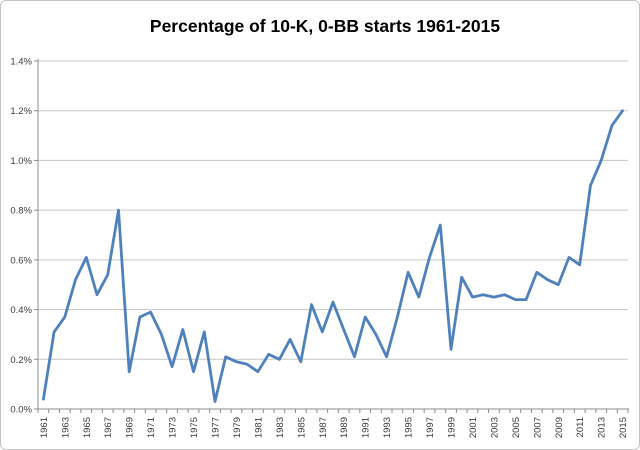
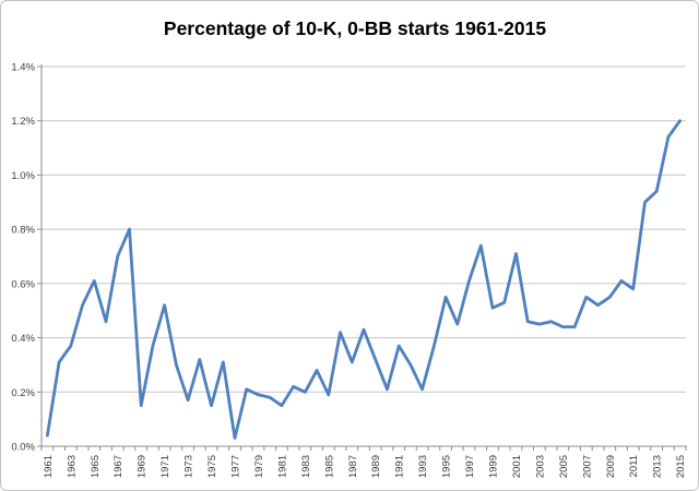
1967: 0.54% -> 0.70%
1971: 0.39% -> 0.52%
1999: 0.24% -> 0.51%
2001: 0.45% -> 0.71%
2009: 0.50% -> 0.55%
2013: 1.00% -> 0.94%
